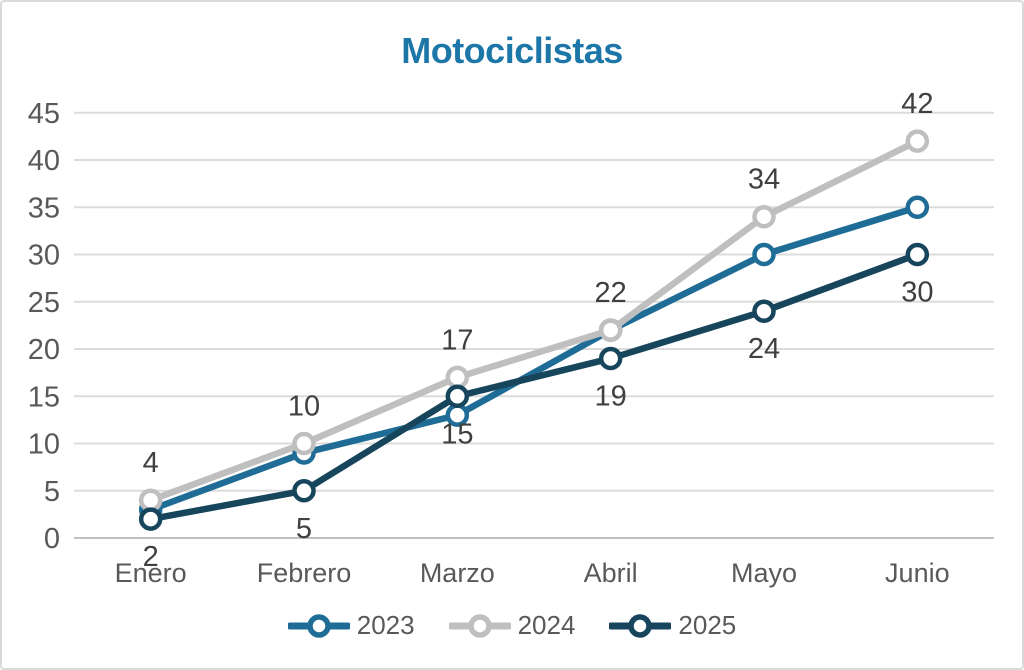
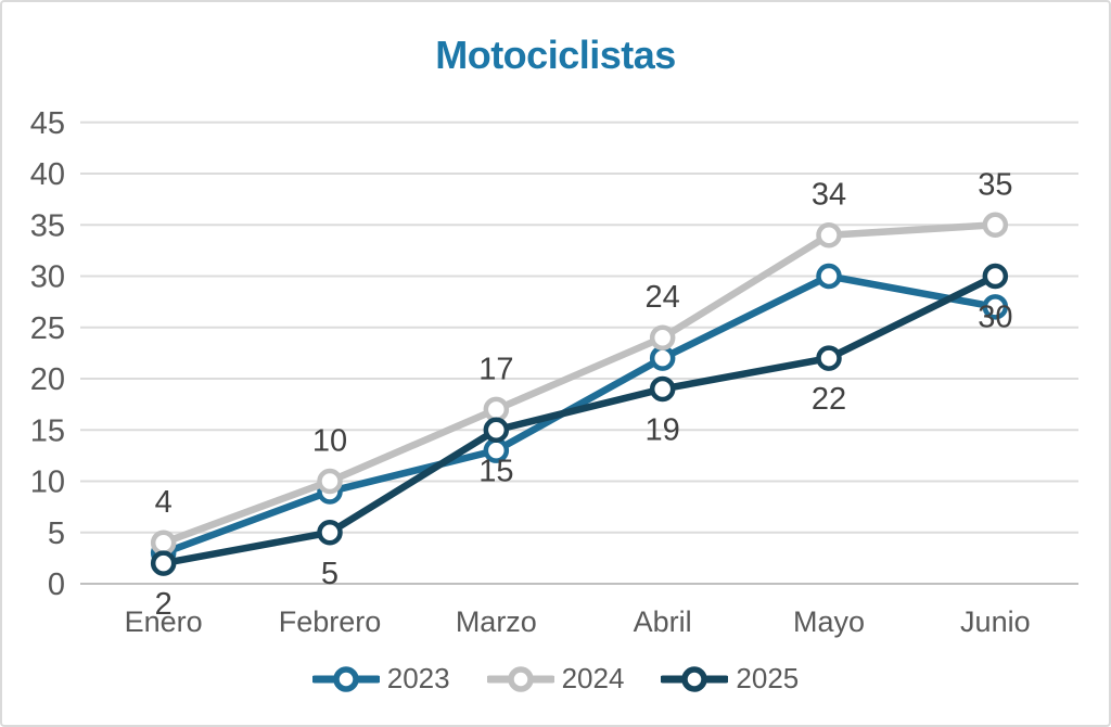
2024/Abril: 22 -> 24
2025/Mayo: 24 -> 22
2023/Junio: 35 -> 27
2024/Junio: 42 -> 35
